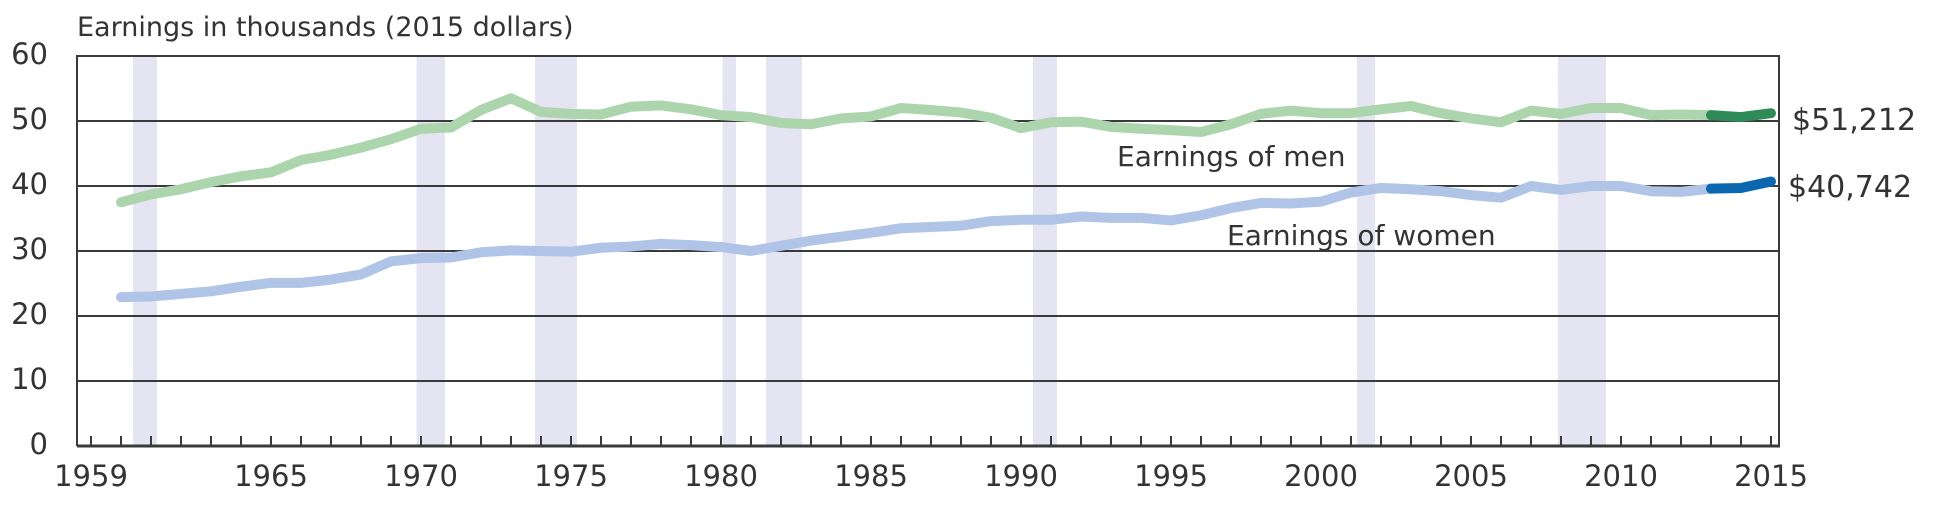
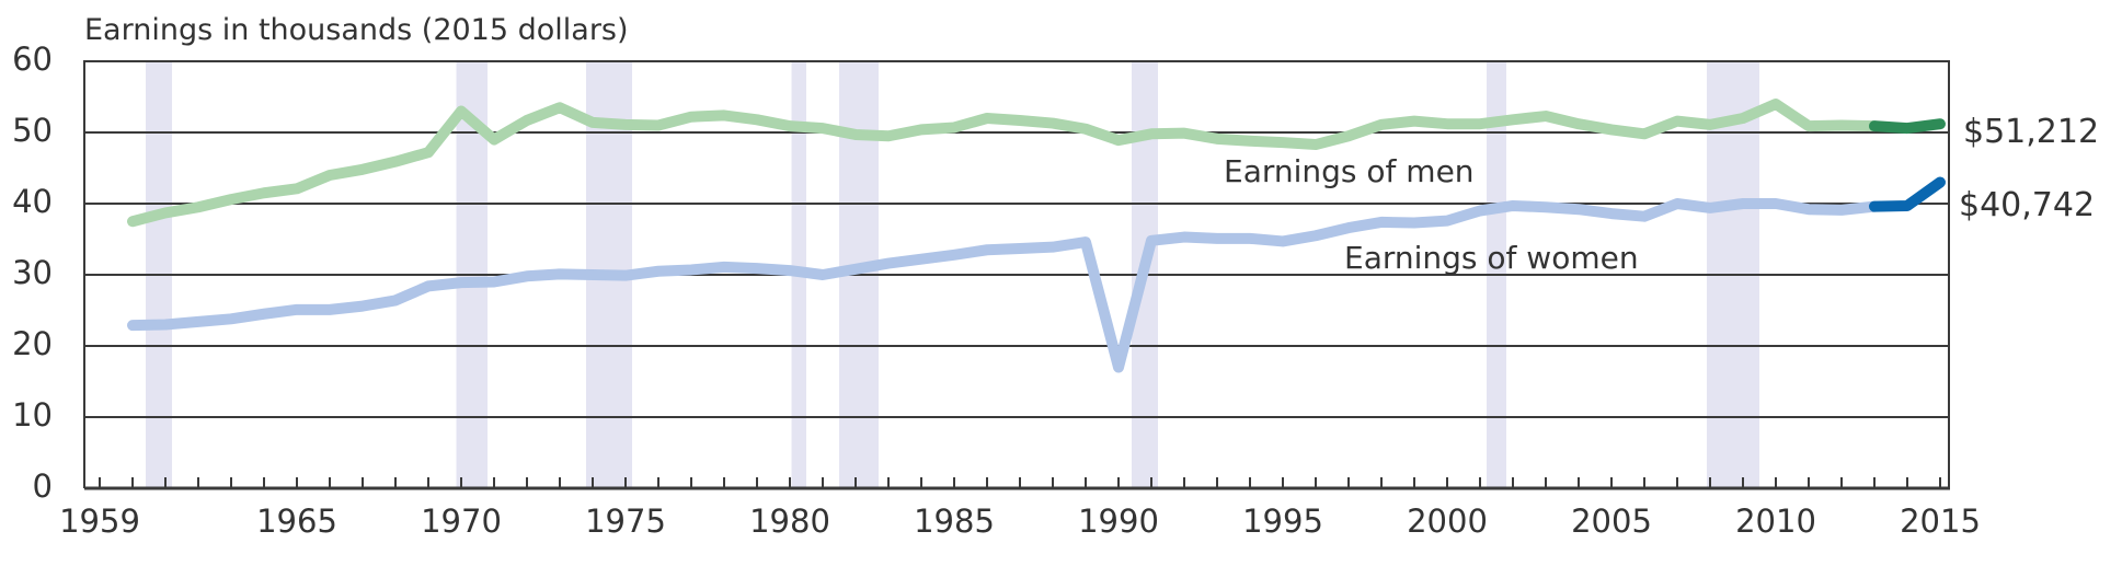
Earnings of men/1970: 49 -> 53
Earnings of women/1990: 35 -> 17
Earnings of men/2010: 52 -> 54
Earnings of women/2015: 41 -> 43
